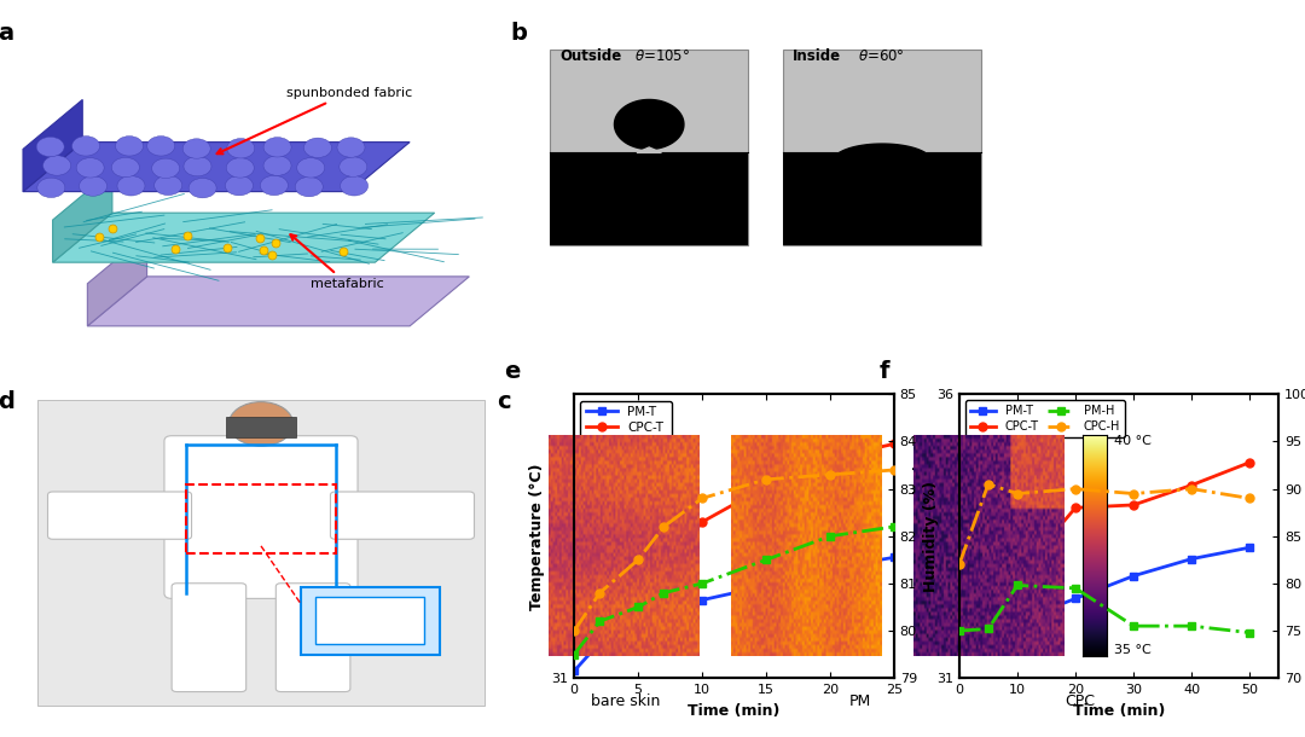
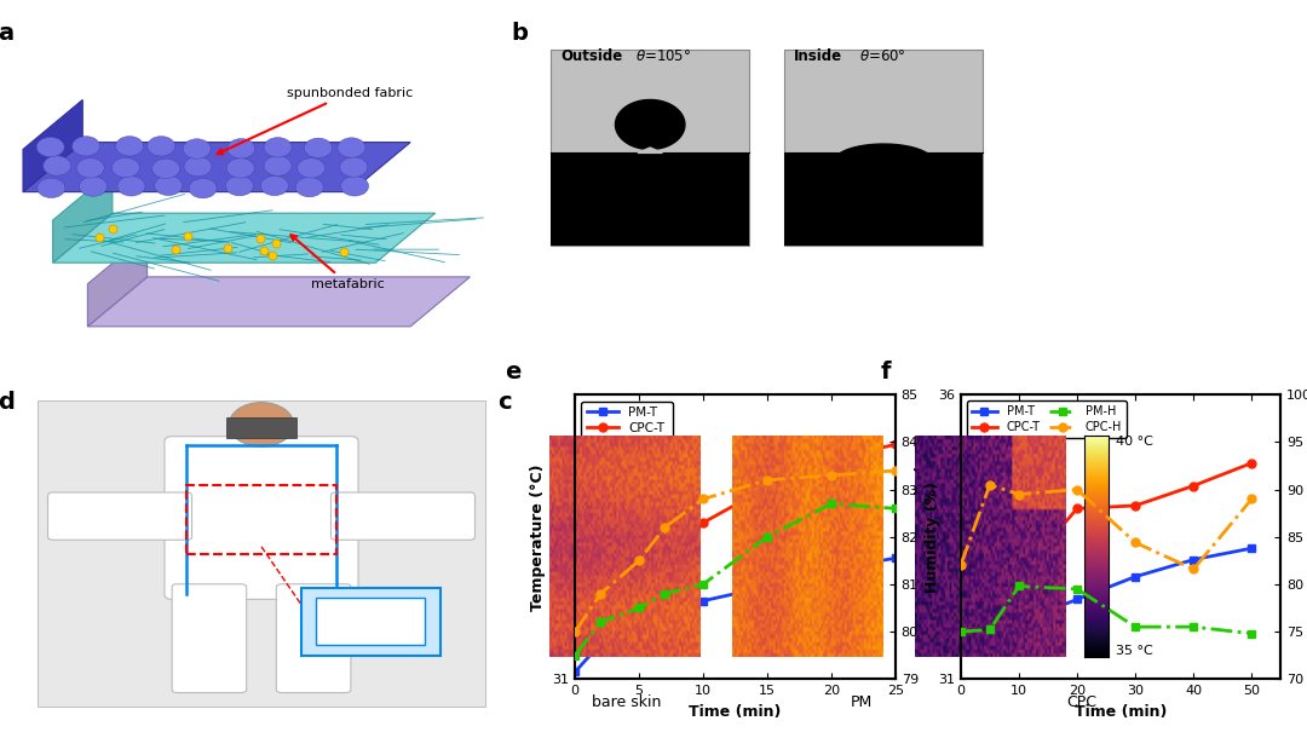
PM-H/15: 81.5 -> 82.0
PM-H/20: 82.0 -> 82.7
PM-H/25: 82.2 -> 82.6
CPC-H/30: 89.5 -> 84.4
CPC-H/40: 90.0 -> 81.6
